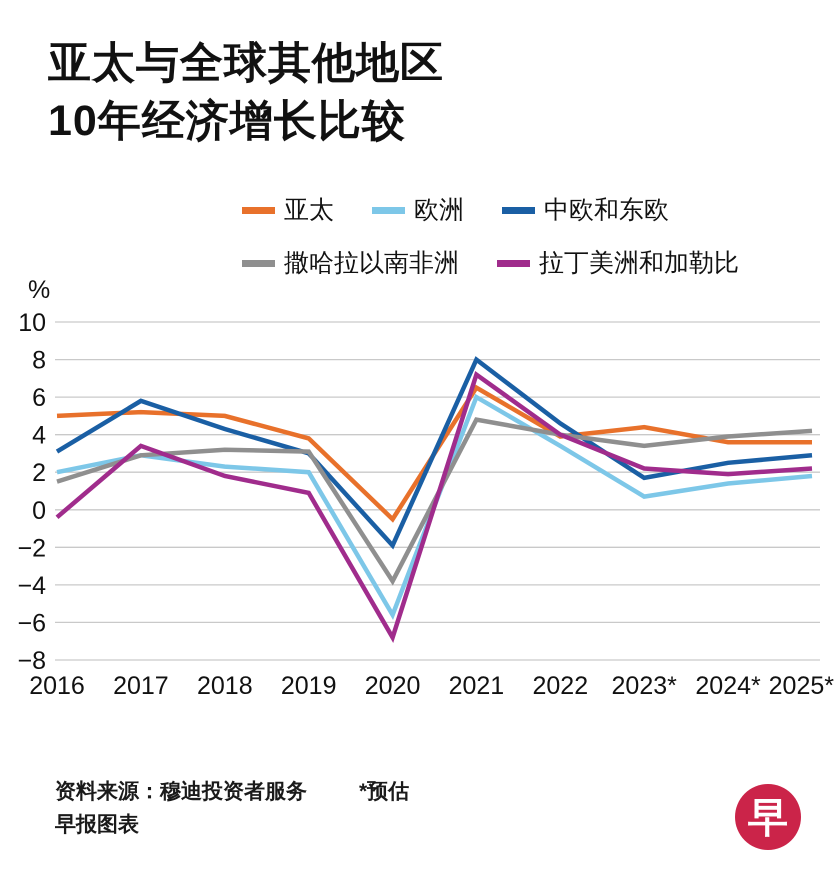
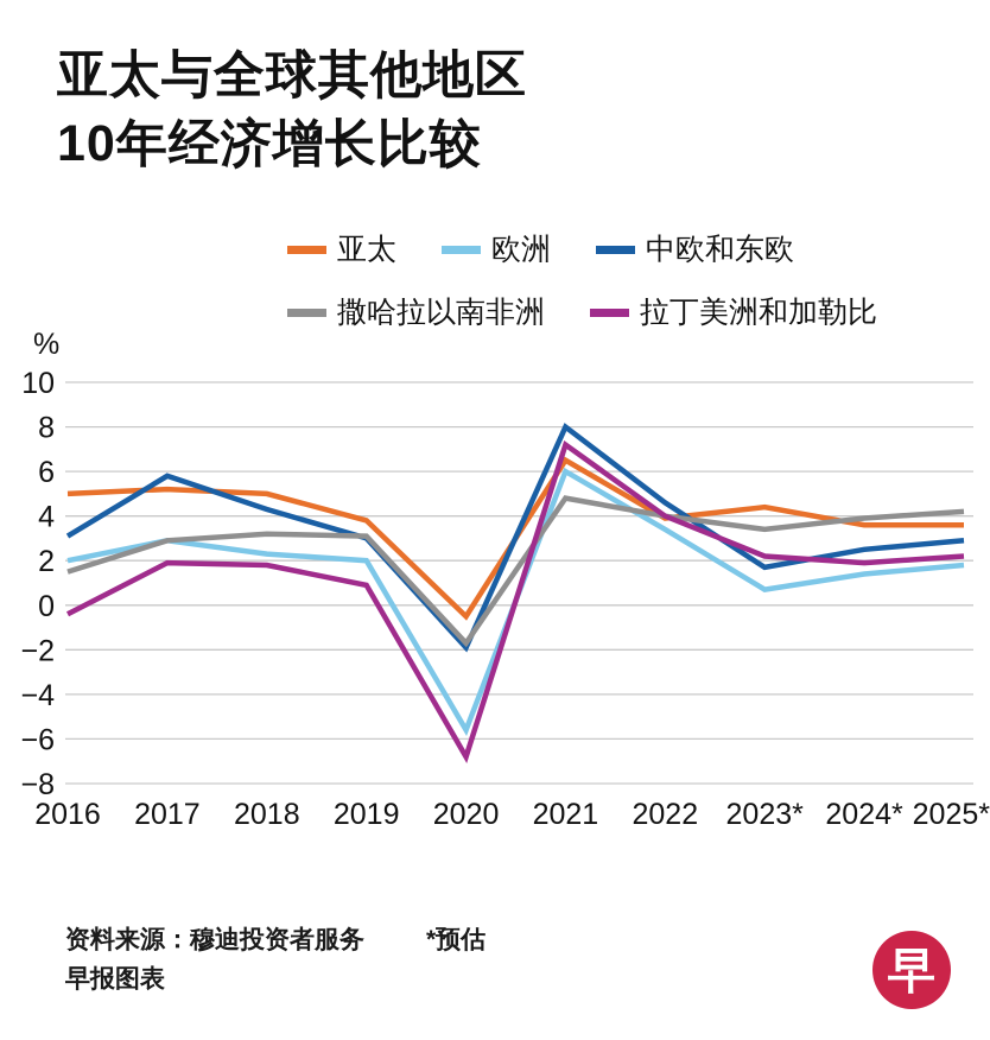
拉丁美洲和加勒比/2017: 3.4 -> 1.9
撒哈拉以南非洲/2020: -3.8 -> -1.7
